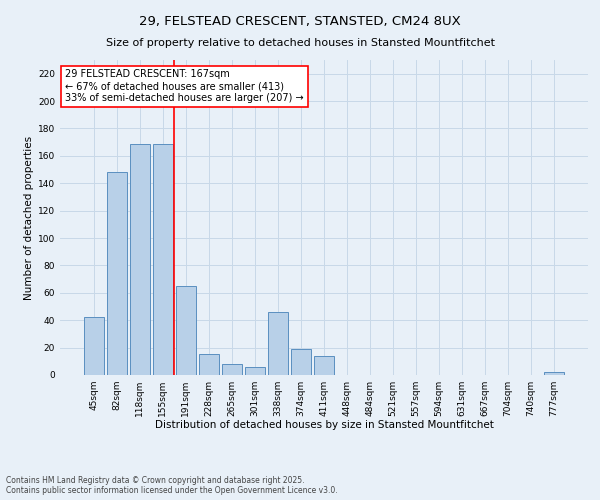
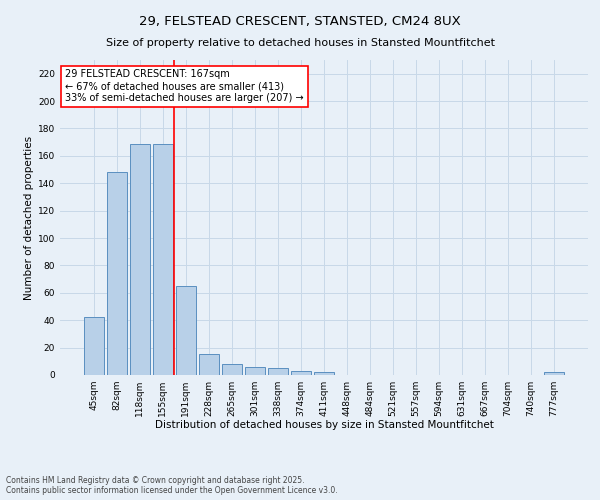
338sqm: 46 -> 5
374sqm: 19 -> 3
411sqm: 14 -> 2
